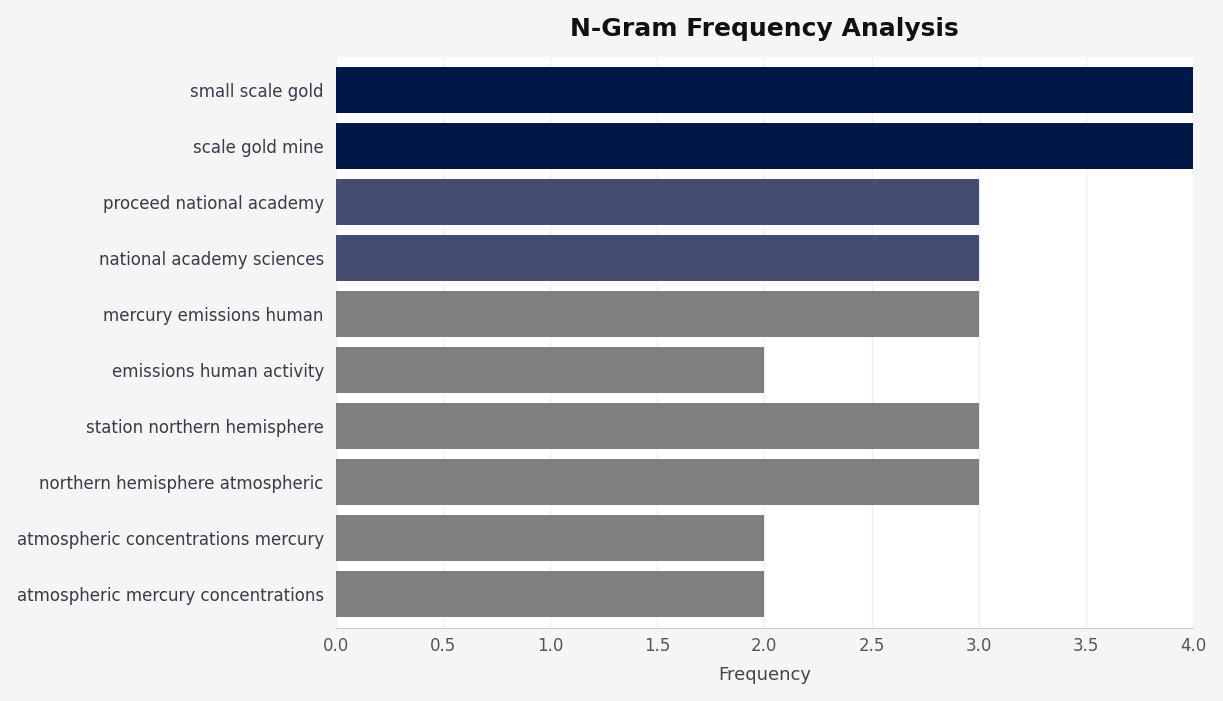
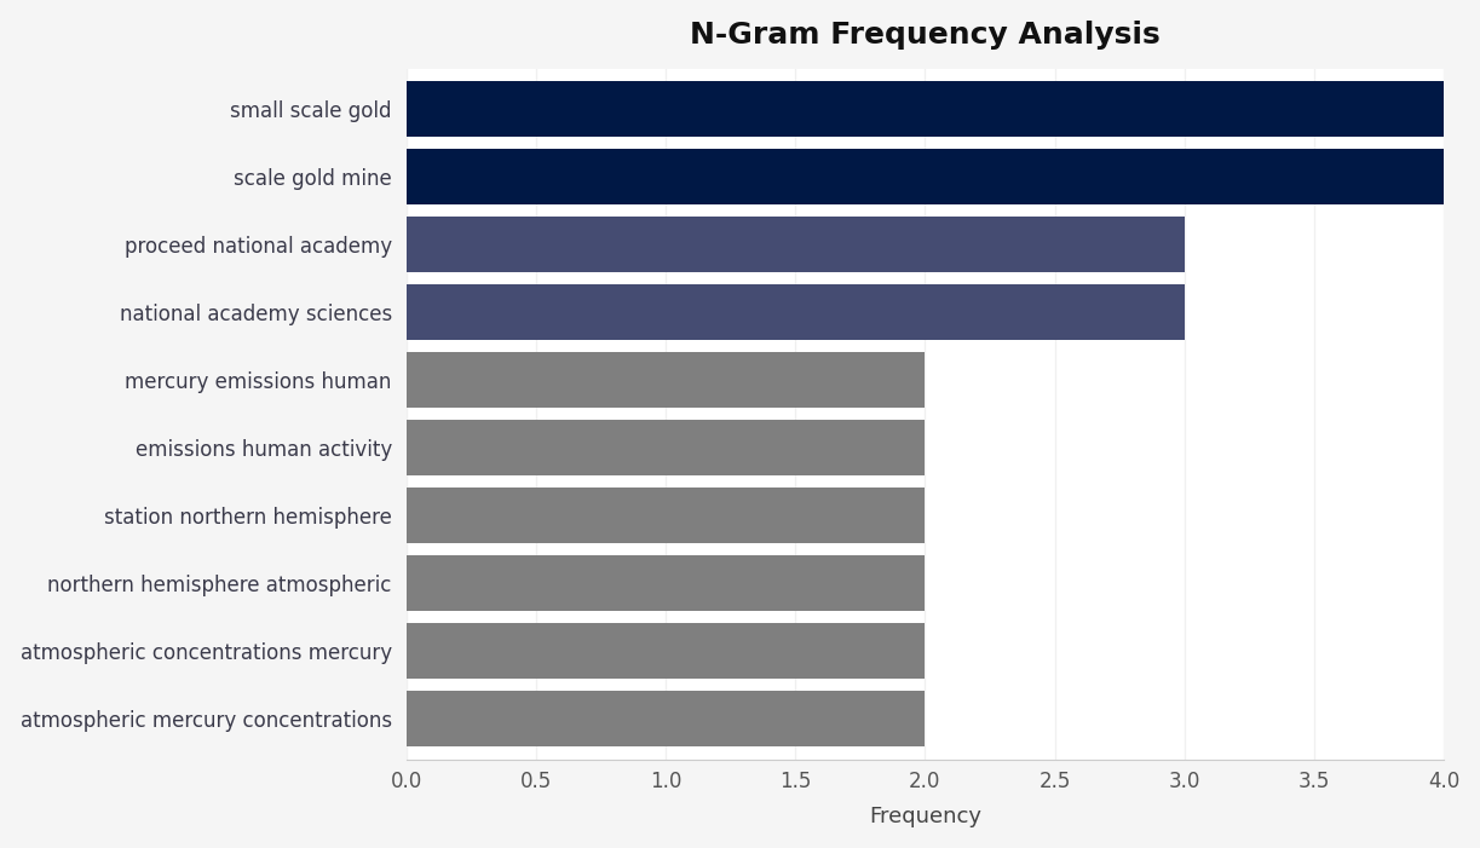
mercury emissions human: 3 -> 2
station northern hemisphere: 3 -> 2
northern hemisphere atmospheric: 3 -> 2
